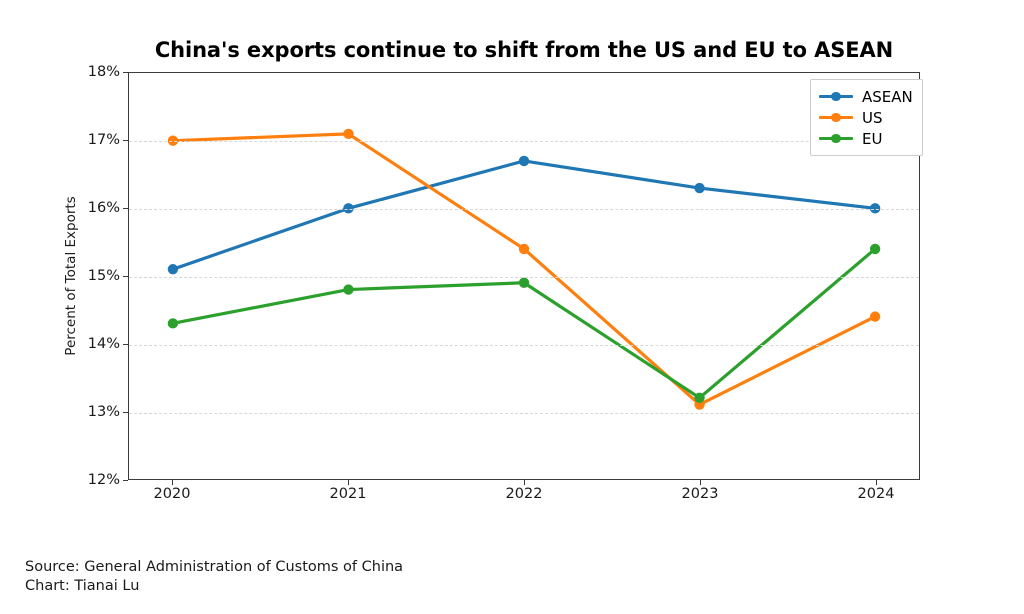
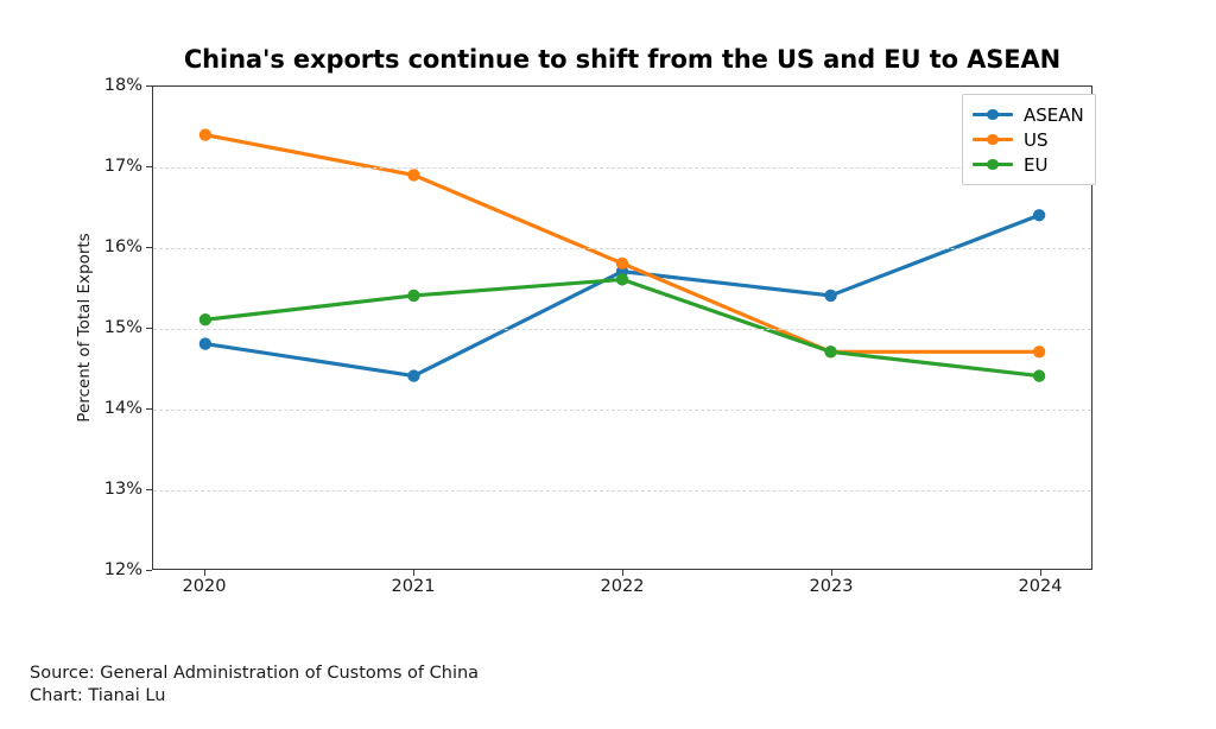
ASEAN/2020: 15.1% -> 14.8%
US/2020: 17.0% -> 17.4%
EU/2020: 14.3% -> 15.1%
ASEAN/2021: 16.0% -> 14.4%
US/2021: 17.1% -> 16.9%
EU/2021: 14.8% -> 15.4%
ASEAN/2022: 16.7% -> 15.7%
US/2022: 15.4% -> 15.8%
EU/2022: 14.9% -> 15.6%
ASEAN/2023: 16.3% -> 15.4%
US/2023: 13.1% -> 14.7%
EU/2023: 13.2% -> 14.7%
ASEAN/2024: 16.0% -> 16.4%
US/2024: 14.4% -> 14.7%
EU/2024: 15.4% -> 14.4%
